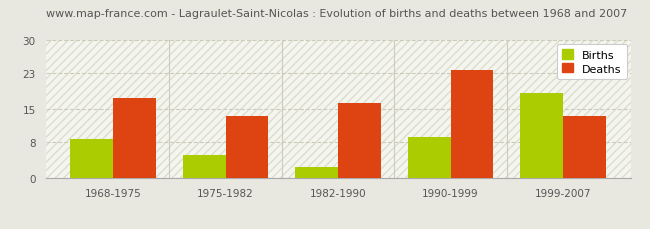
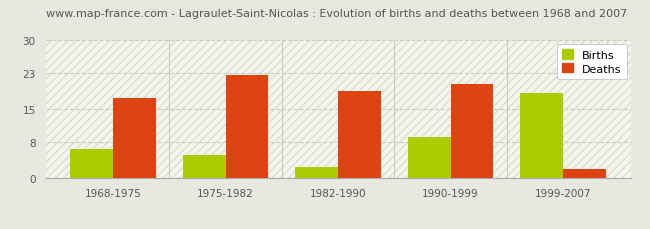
Births/1968-1975: 8.5 -> 6.5
Deaths/1975-1982: 13.5 -> 22.5
Deaths/1982-1990: 16.5 -> 19.0
Deaths/1990-1999: 23.5 -> 20.5
Deaths/1999-2007: 13.5 -> 2.0
